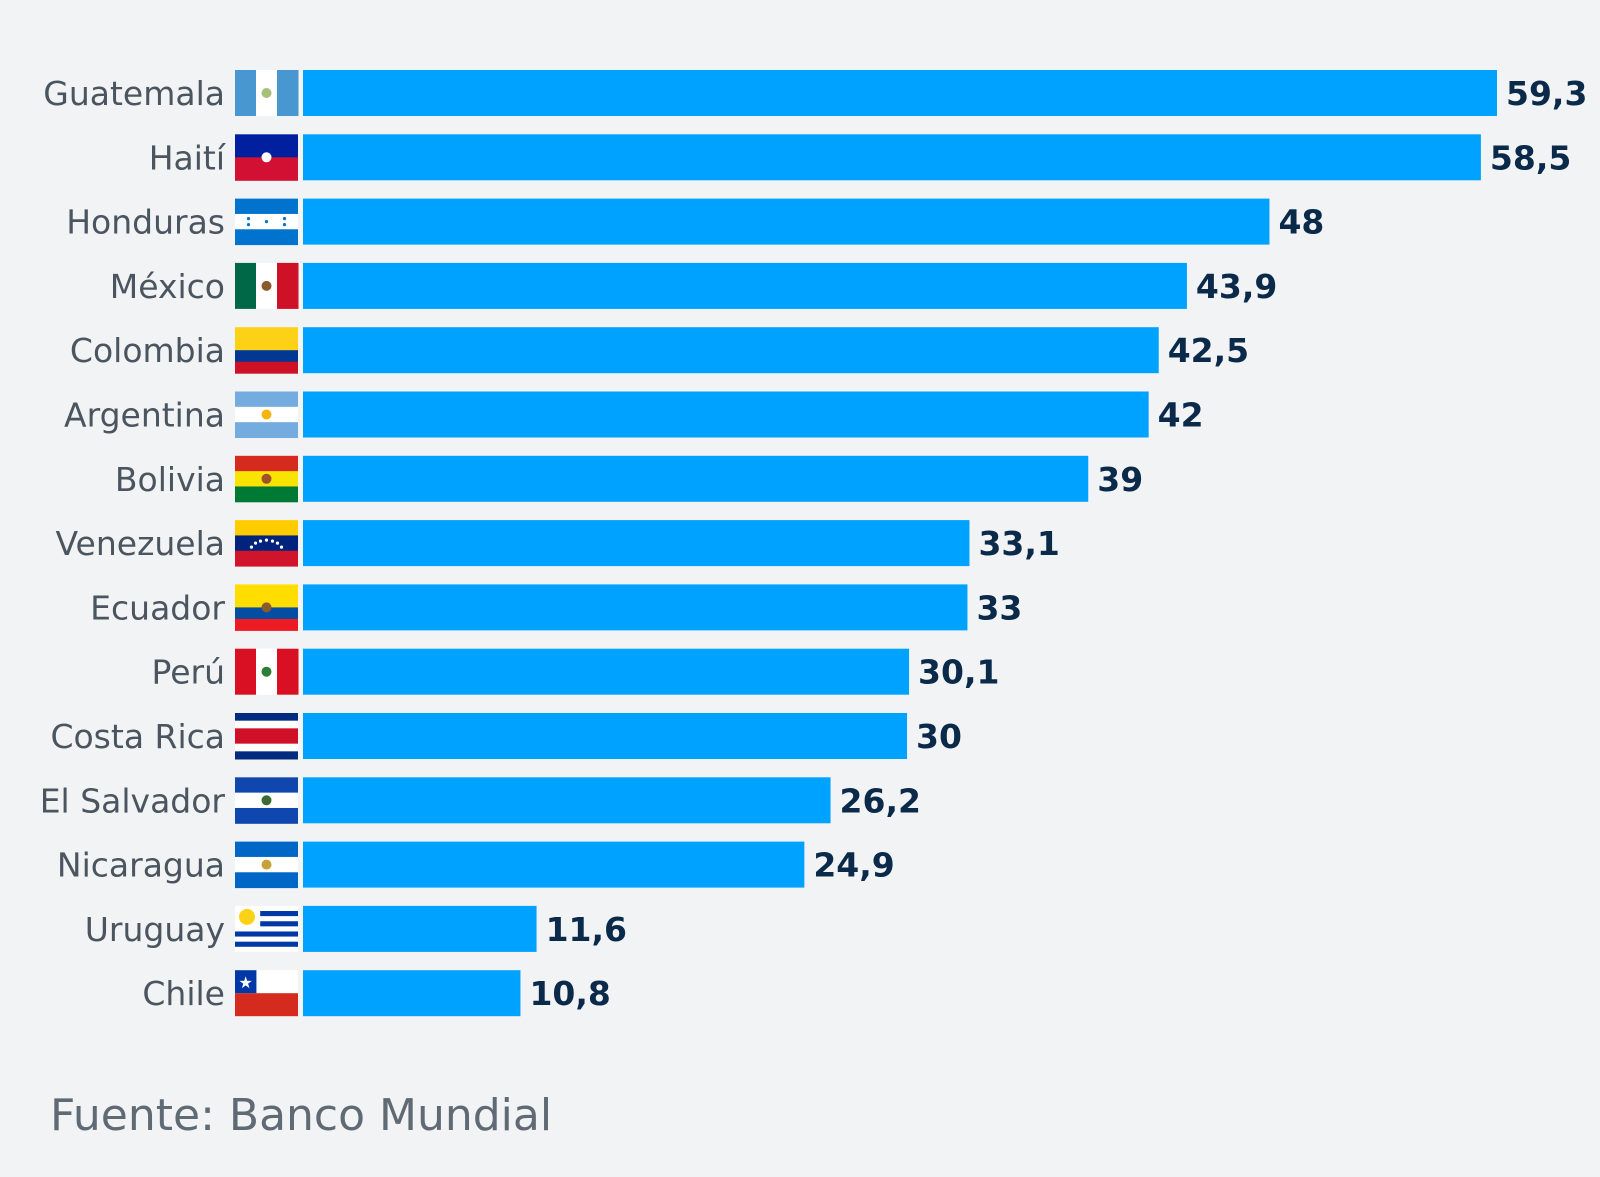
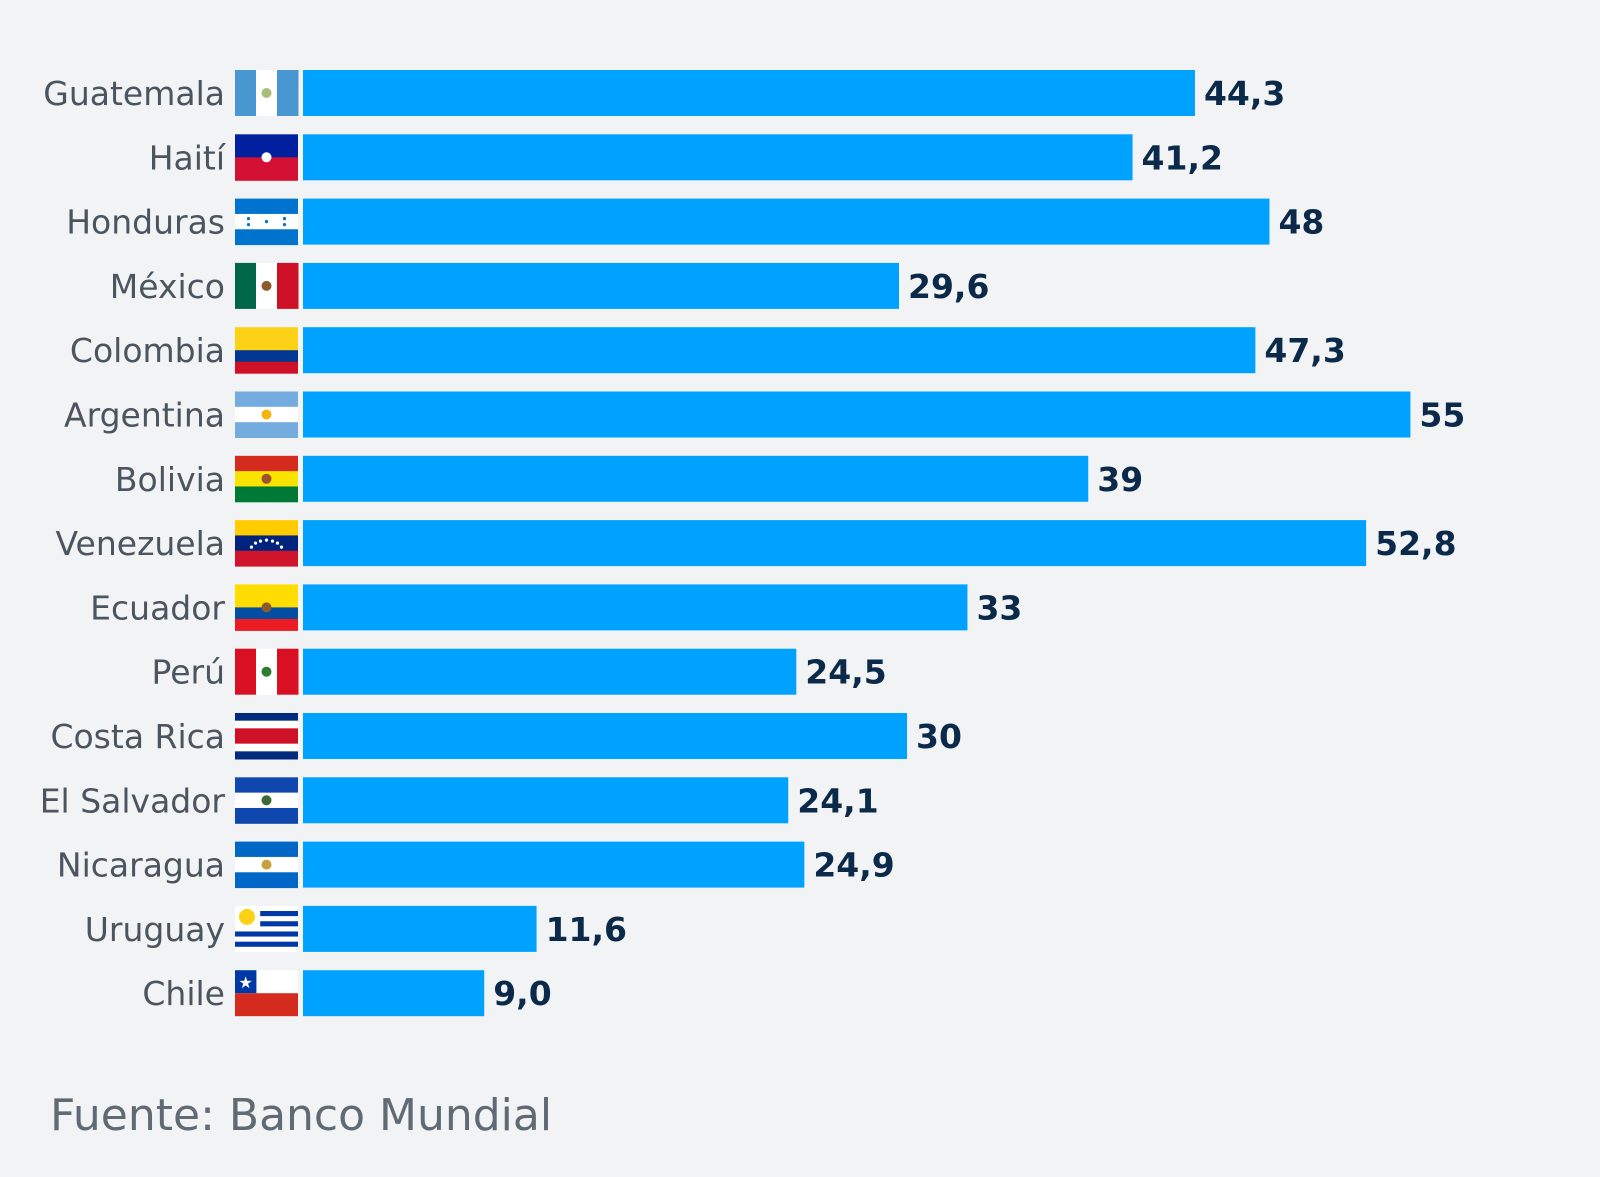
Guatemala: 59,3 -> 44,3
Haití: 58,5 -> 41,2
México: 43,9 -> 29,6
Colombia: 42,5 -> 47,3
Argentina: 42 -> 55
Venezuela: 33,1 -> 52,8
Perú: 30,1 -> 24,5
El Salvador: 26,2 -> 24,1
Chile: 10,8 -> 9,0
